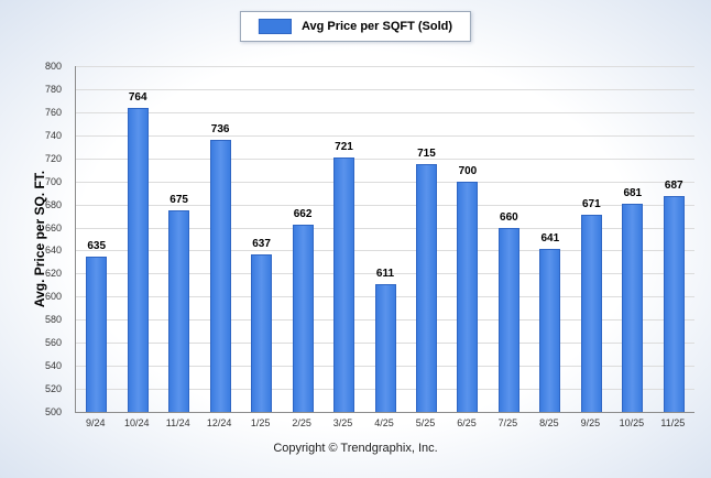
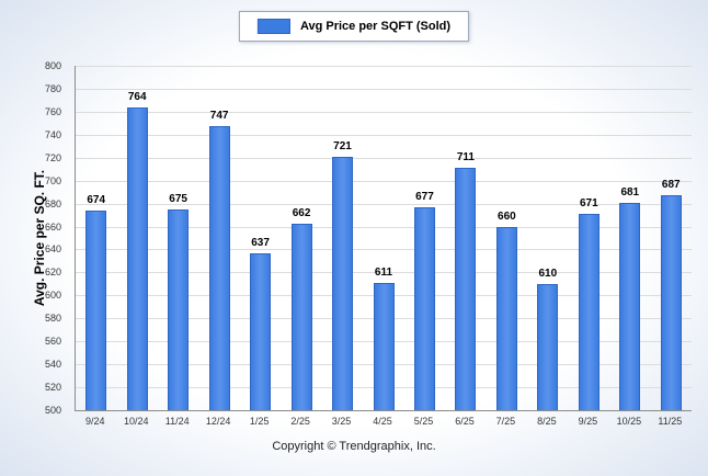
9/24: 635 -> 674
12/24: 736 -> 747
5/25: 715 -> 677
6/25: 700 -> 711
8/25: 641 -> 610
